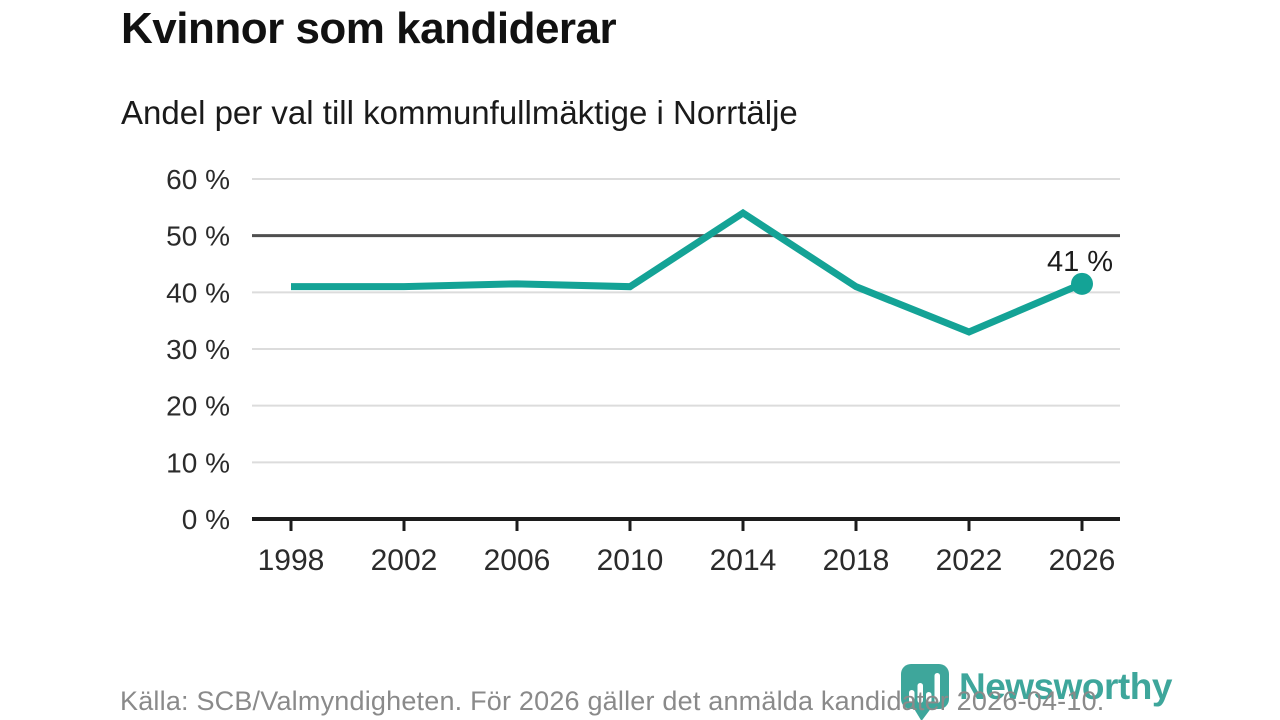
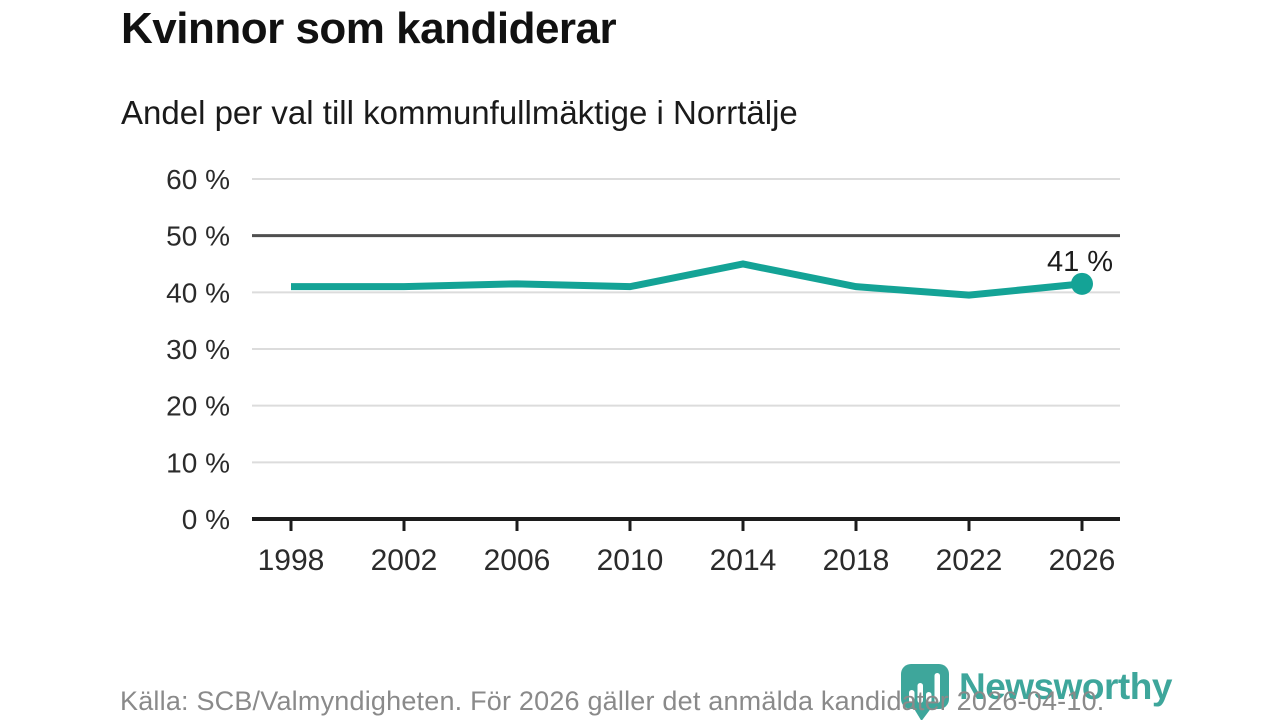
2014: 54% -> 45%
2022: 33% -> 40%
